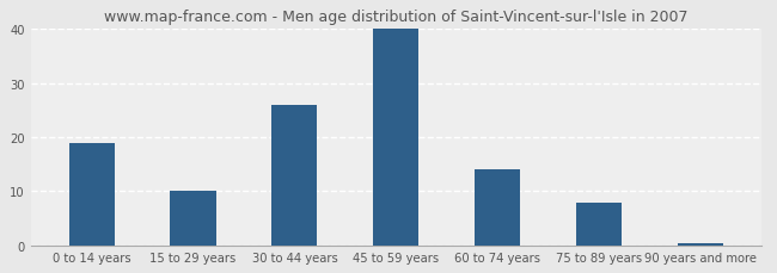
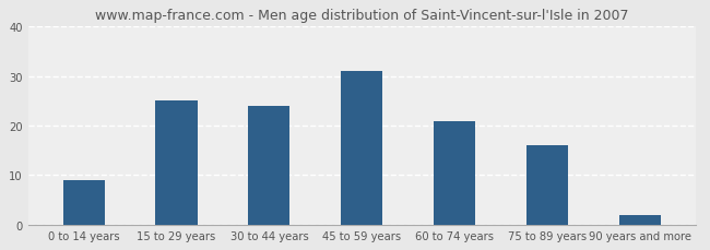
0 to 14 years: 19.0 -> 9.0
15 to 29 years: 10.0 -> 25.0
30 to 44 years: 26.0 -> 24.0
45 to 59 years: 40.0 -> 31.0
60 to 74 years: 14.0 -> 21.0
75 to 89 years: 8.0 -> 16.0
90 years and more: 0.5 -> 2.0
